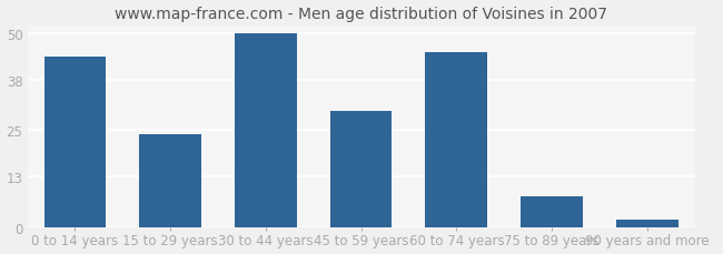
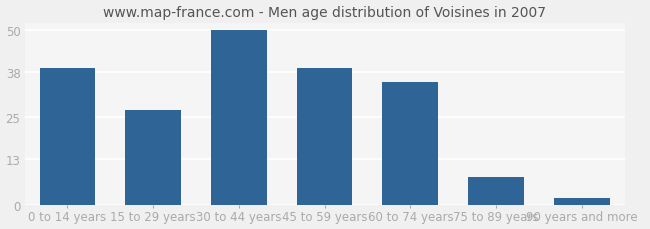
0 to 14 years: 44 -> 39
15 to 29 years: 24 -> 27
45 to 59 years: 30 -> 39
60 to 74 years: 45 -> 35
